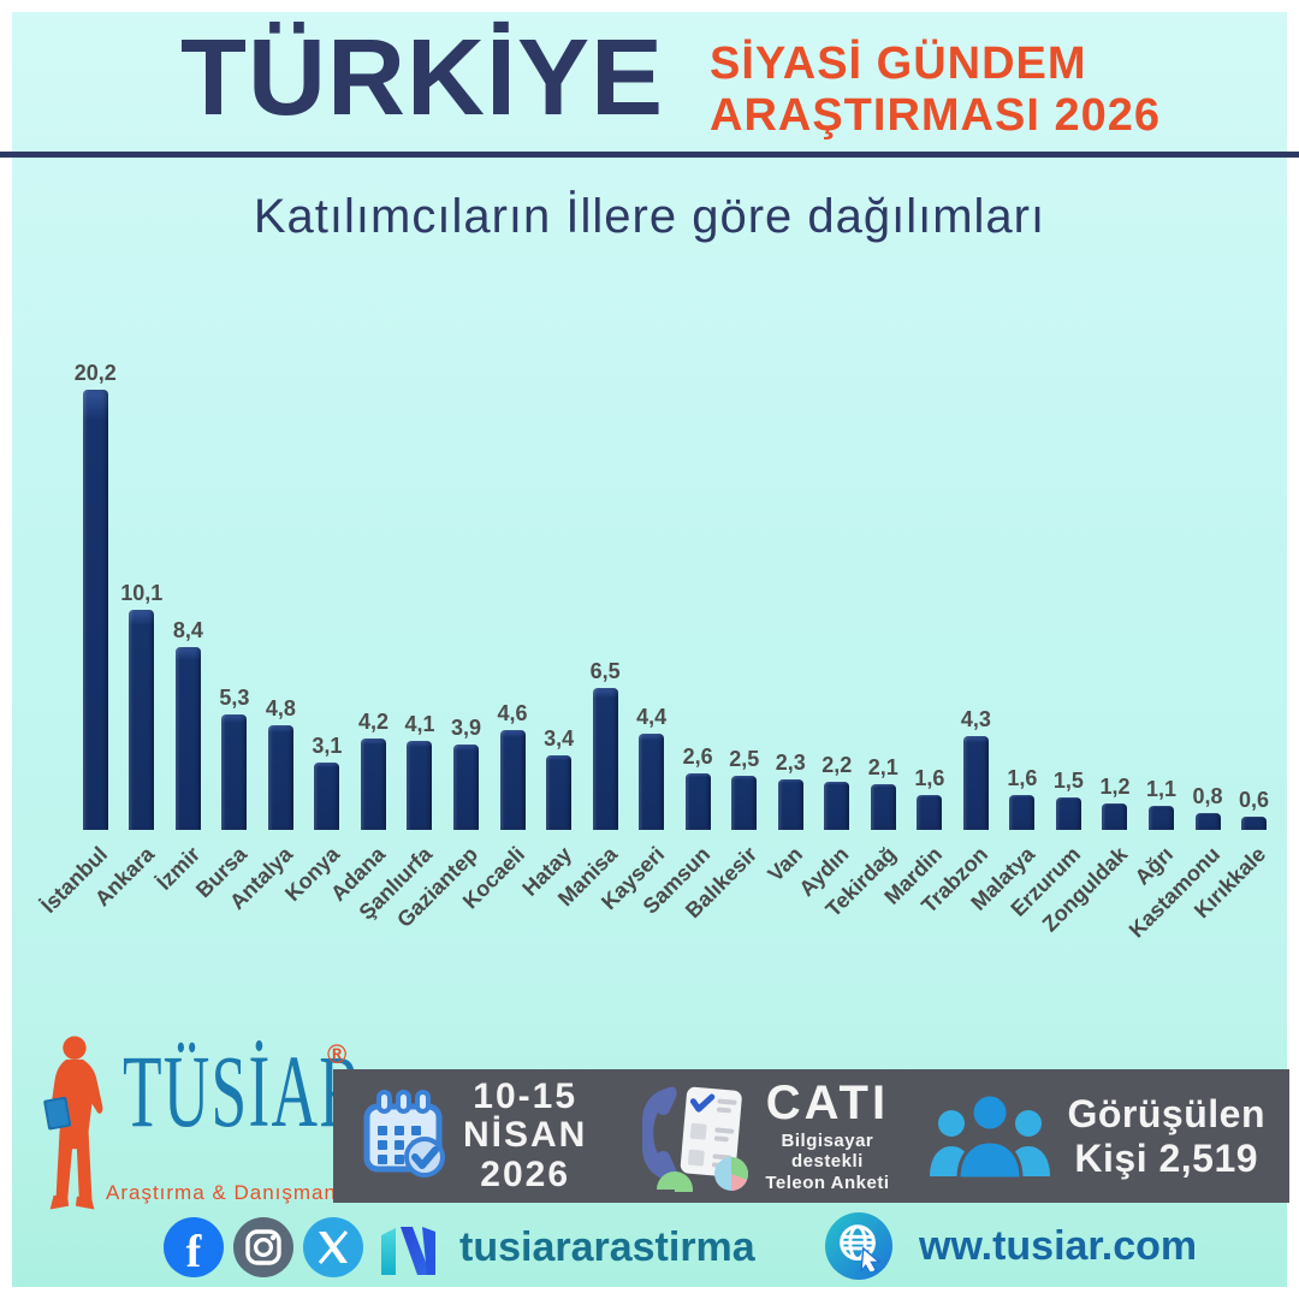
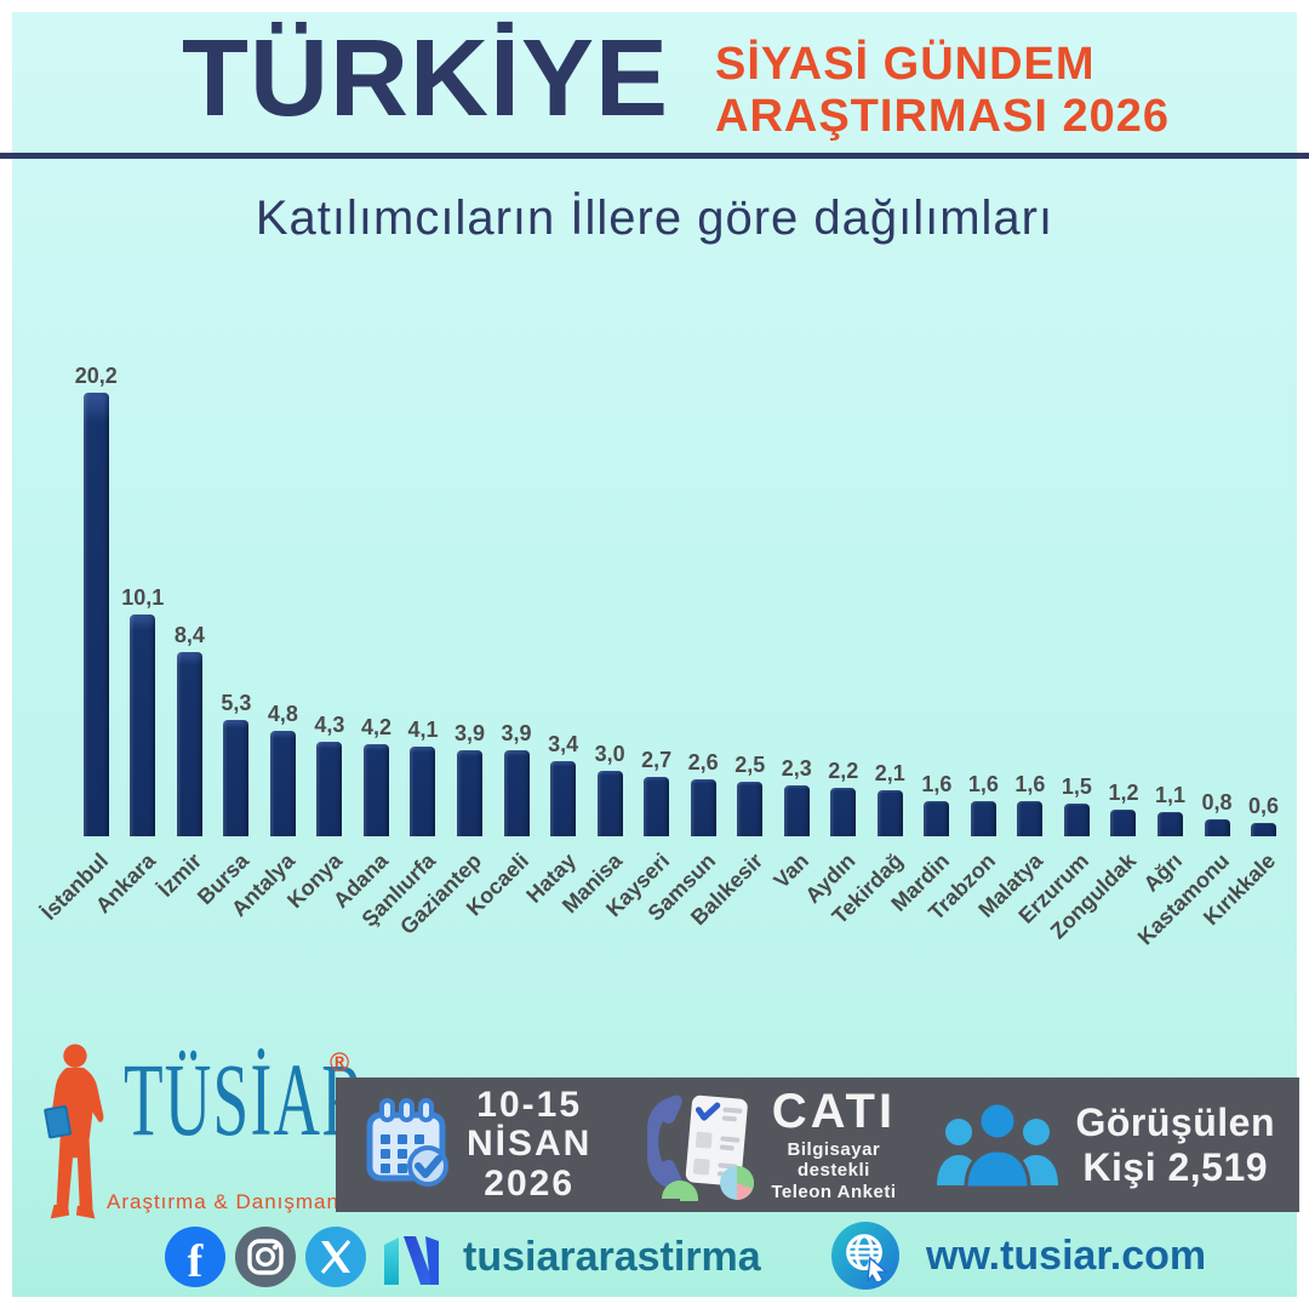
Konya: 3,1 -> 4,3
Kocaeli: 4,6 -> 3,9
Manisa: 6,5 -> 3,0
Kayseri: 4,4 -> 2,7
Trabzon: 4,3 -> 1,6
